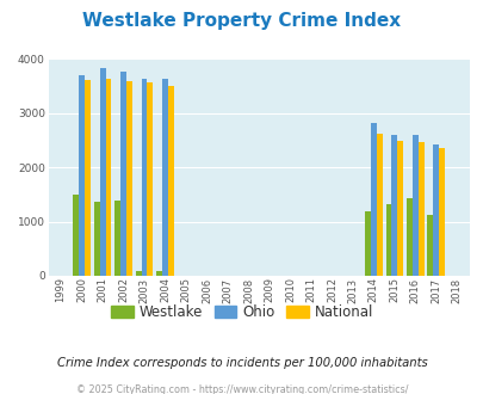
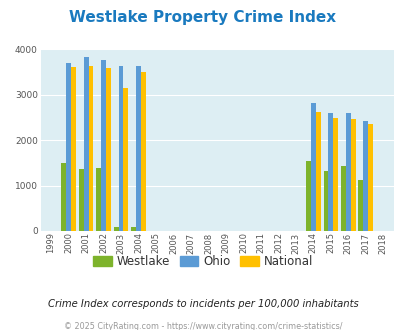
National/2003: 3580 -> 3150
Westlake/2014: 1190 -> 1550
